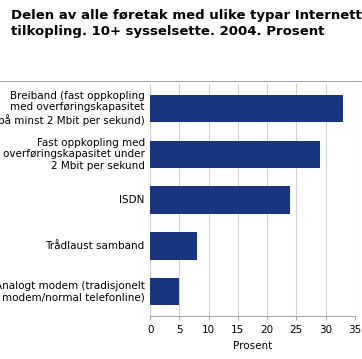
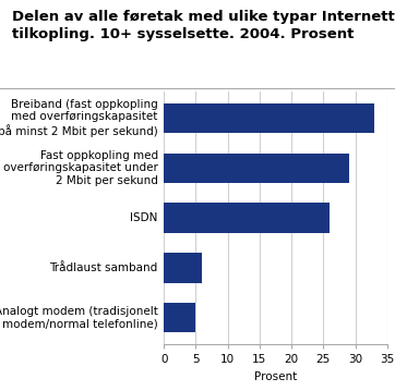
ISDN: 24 -> 26
Trådlaust samband: 8 -> 6
